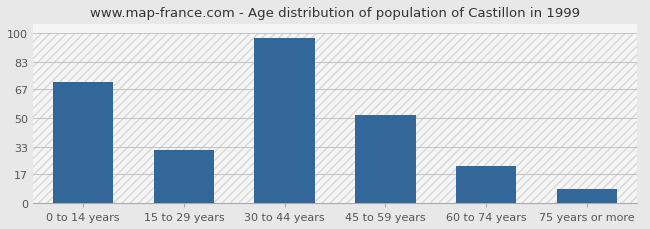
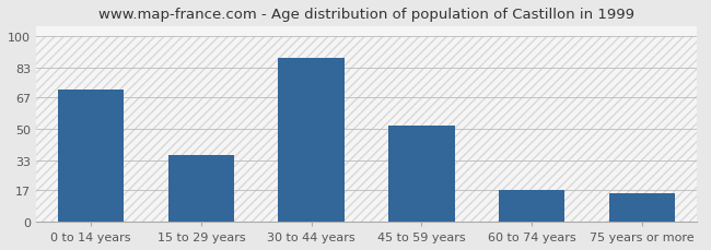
15 to 29 years: 31 -> 36
30 to 44 years: 97 -> 88
60 to 74 years: 22 -> 17
75 years or more: 8 -> 15
